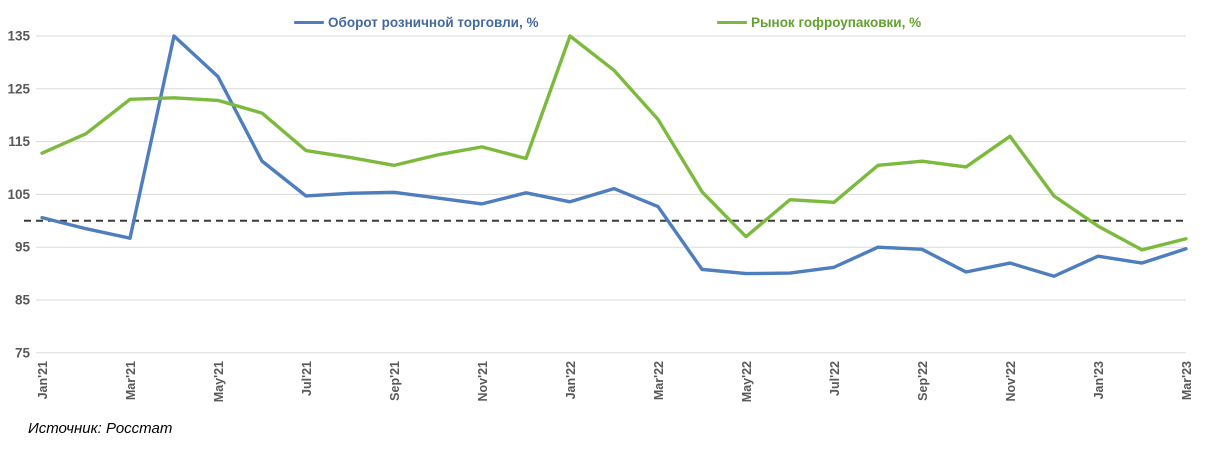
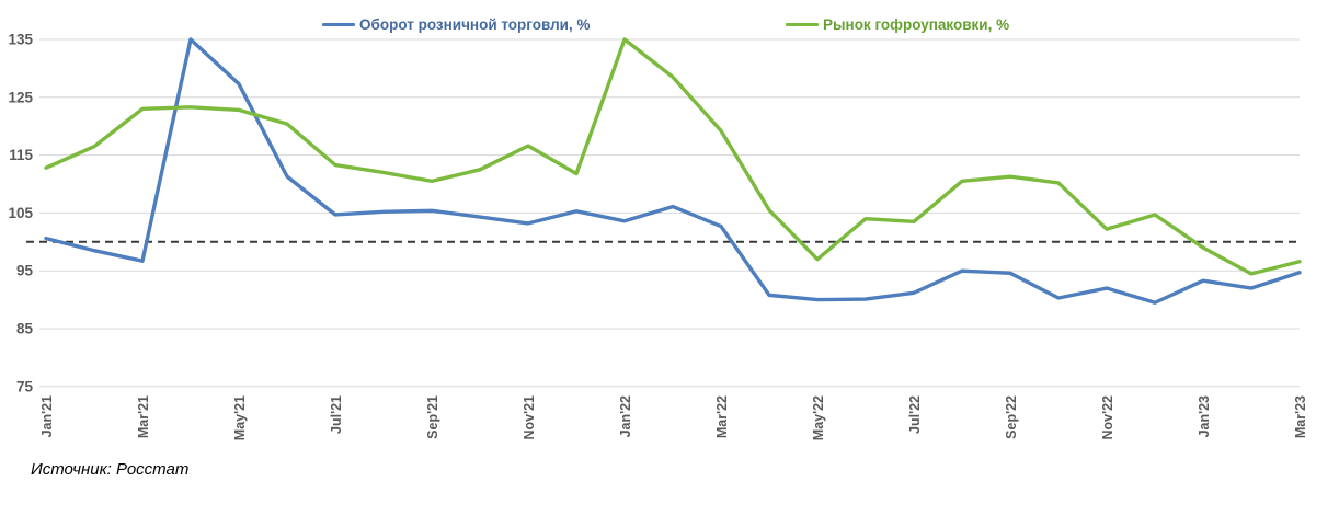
Рынок гофроупаковки, %/Nov'21: 114 -> 117
Рынок гофроупаковки, %/Nov'22: 116 -> 102
